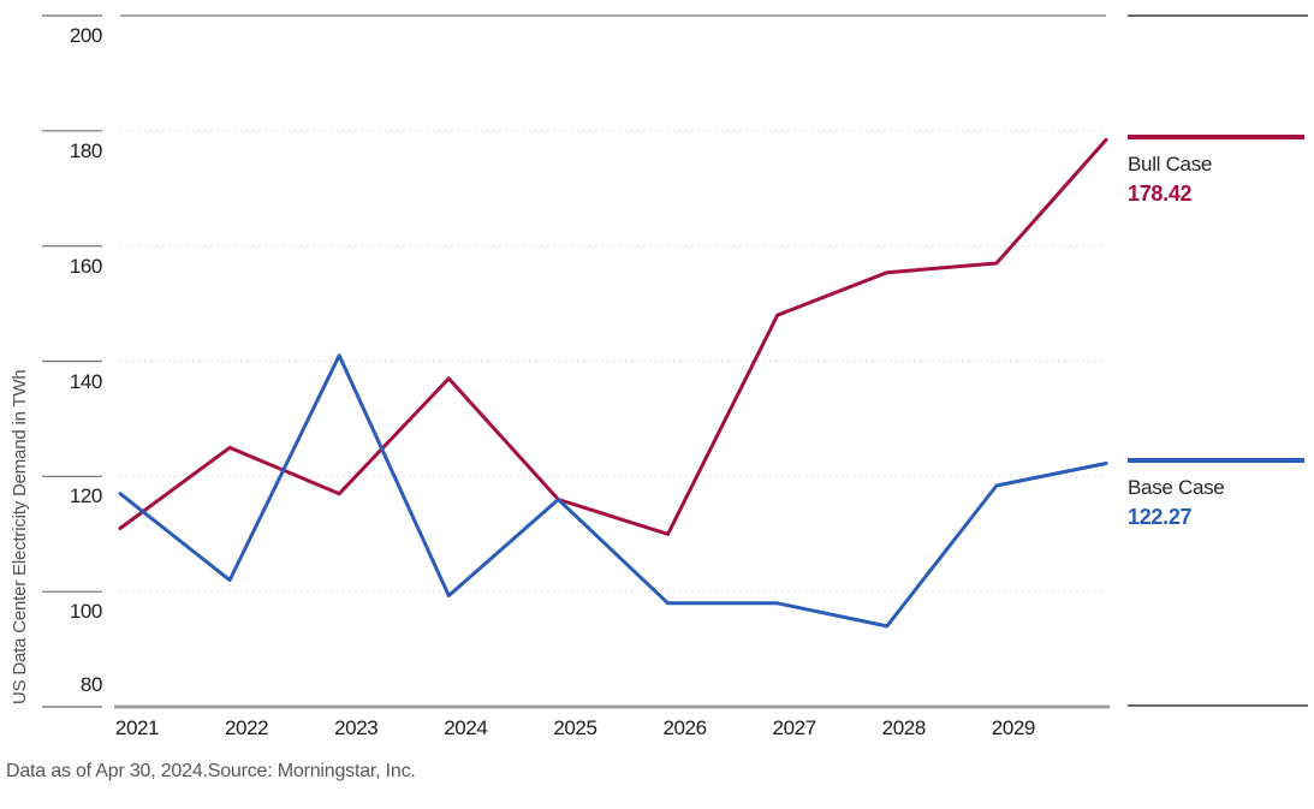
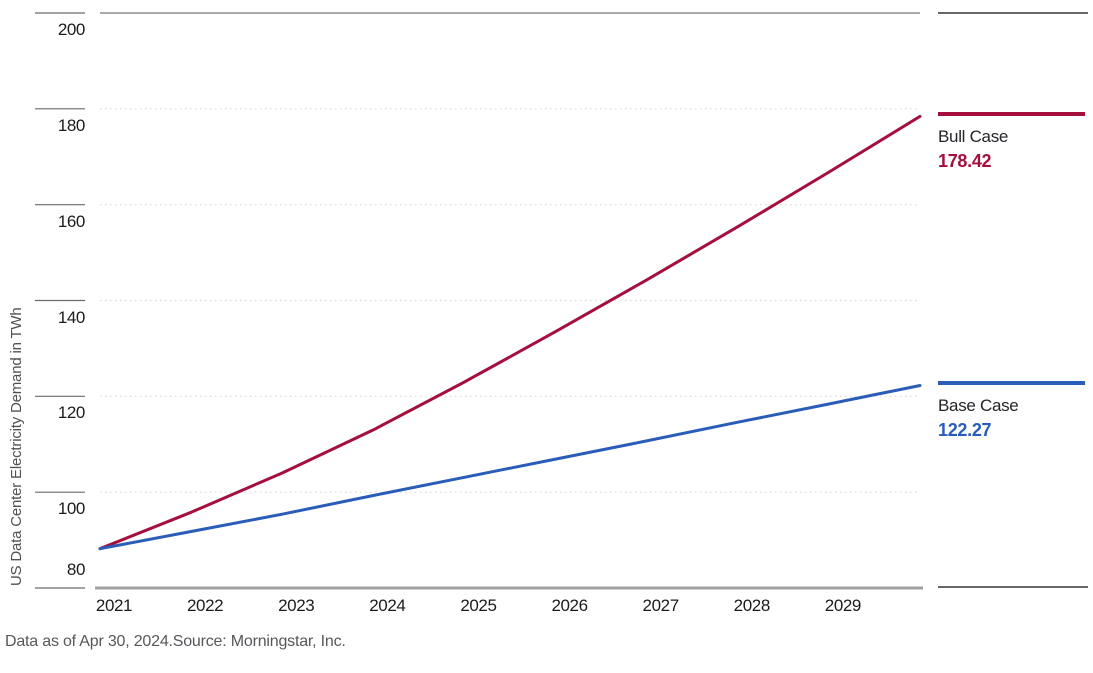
Bull Case/2021: 111 -> 88
Base Case/2021: 117 -> 88
Bull Case/2022: 125 -> 96
Base Case/2022: 102 -> 92
Bull Case/2023: 117 -> 104
Base Case/2023: 141 -> 95
Bull Case/2024: 137 -> 113
Bull Case/2025: 116 -> 123
Base Case/2025: 116 -> 103
Bull Case/2026: 110 -> 134
Base Case/2026: 98 -> 107
Bull Case/2027: 148 -> 144
Base Case/2027: 98 -> 111
Base Case/2028: 94 -> 115
Bull Case/2029: 157 -> 167
